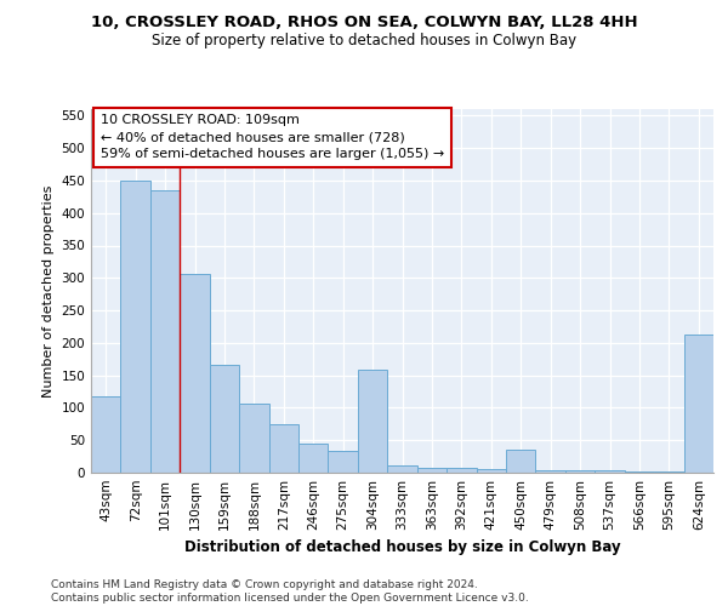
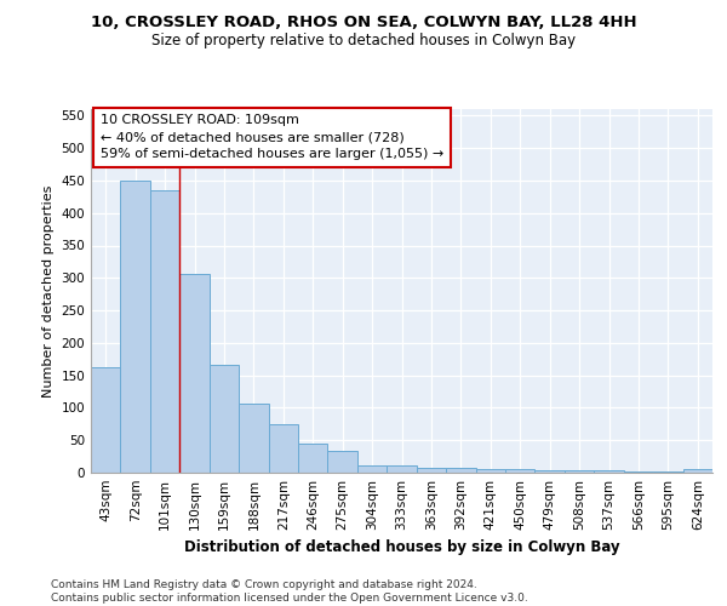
43sqm: 118 -> 163
304sqm: 158 -> 11
450sqm: 36 -> 5
624sqm: 212 -> 5
